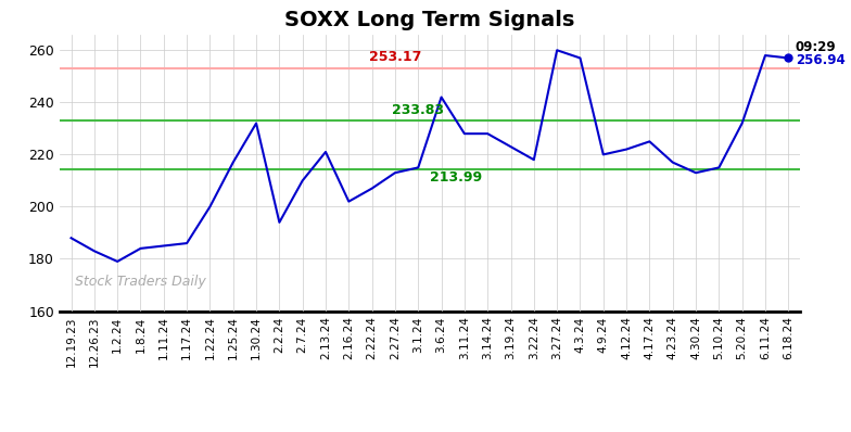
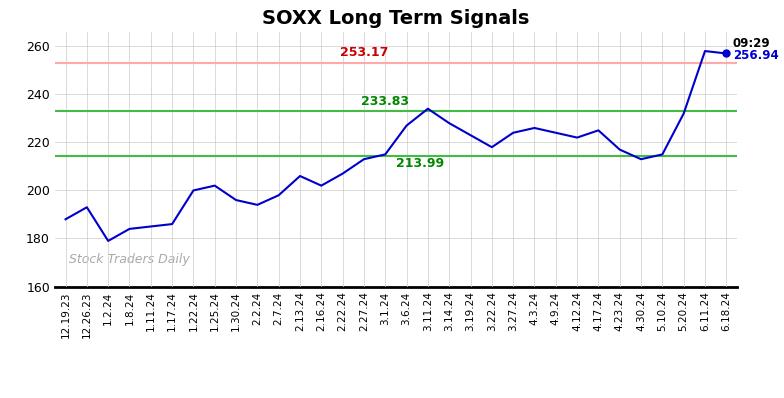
12.26.23: 183 -> 193
1.25.24: 217 -> 202
1.30.24: 232 -> 196
2.7.24: 210 -> 198
2.13.24: 221 -> 206
3.6.24: 242 -> 227
3.11.24: 228 -> 234
3.27.24: 260 -> 224
4.3.24: 257 -> 226
4.9.24: 220 -> 224
